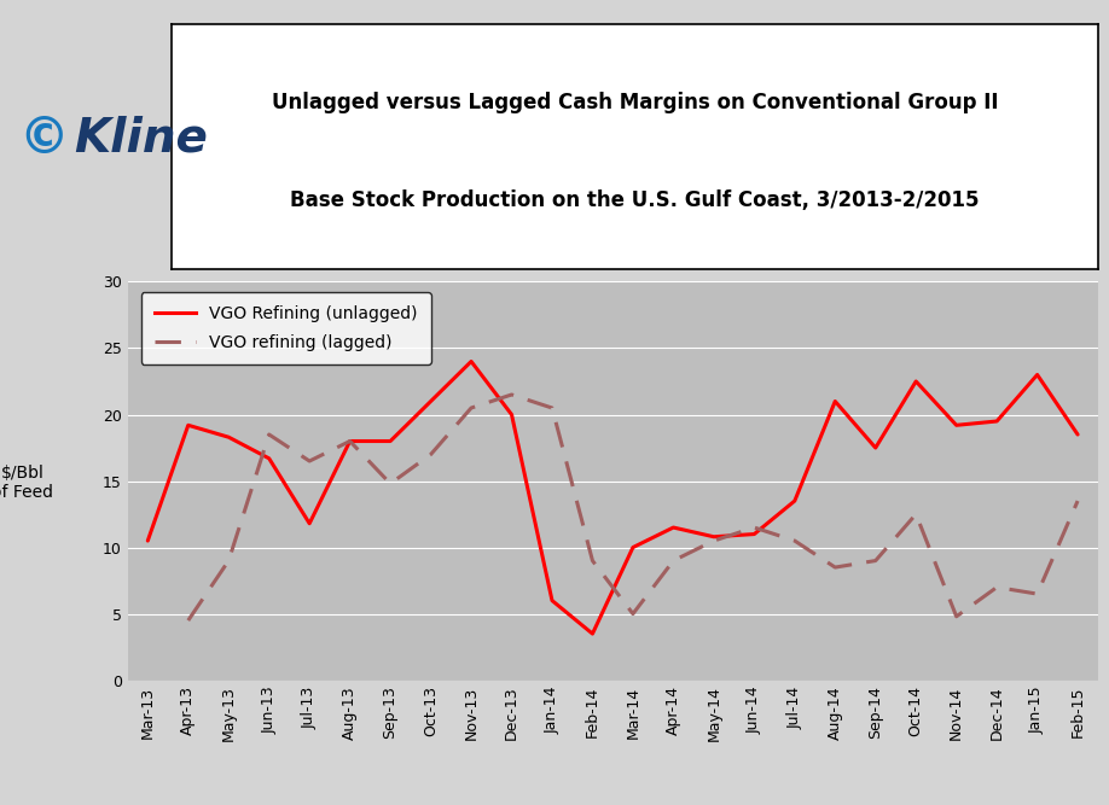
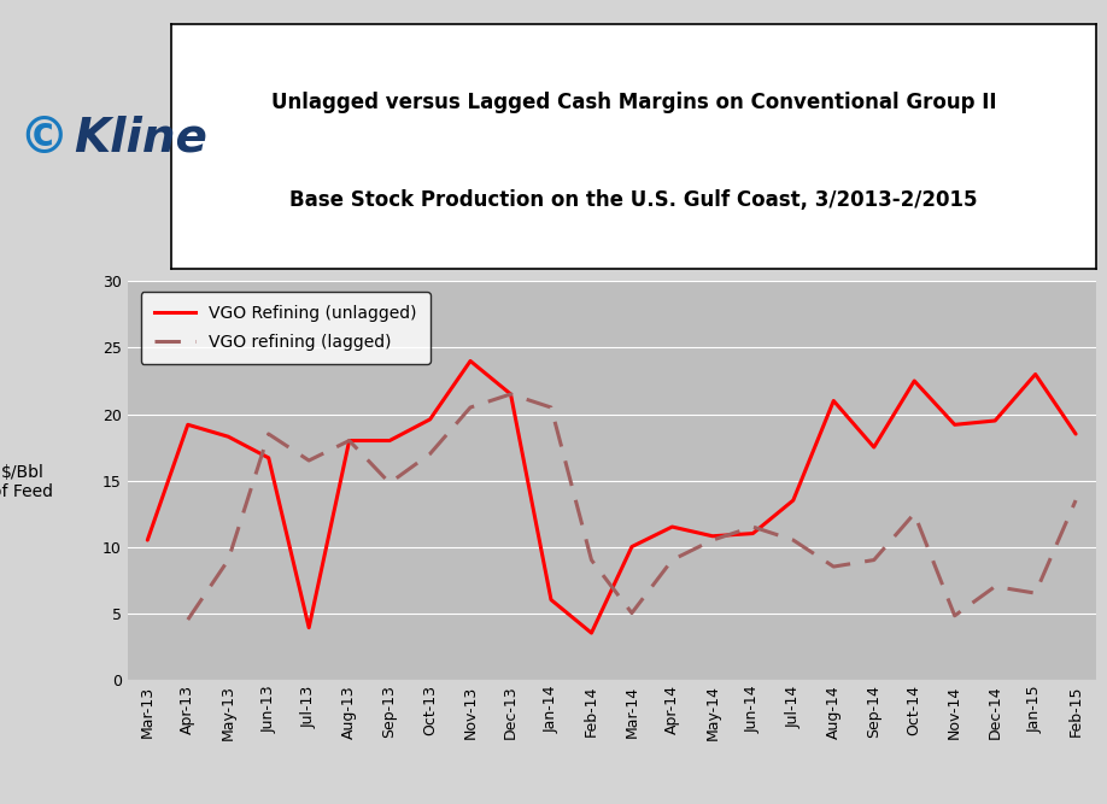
VGO Refining (unlagged)/Jul-13: 11.8 -> 3.9
VGO Refining (unlagged)/Oct-13: 21.0 -> 19.6
VGO Refining (unlagged)/Dec-13: 20.0 -> 21.5
